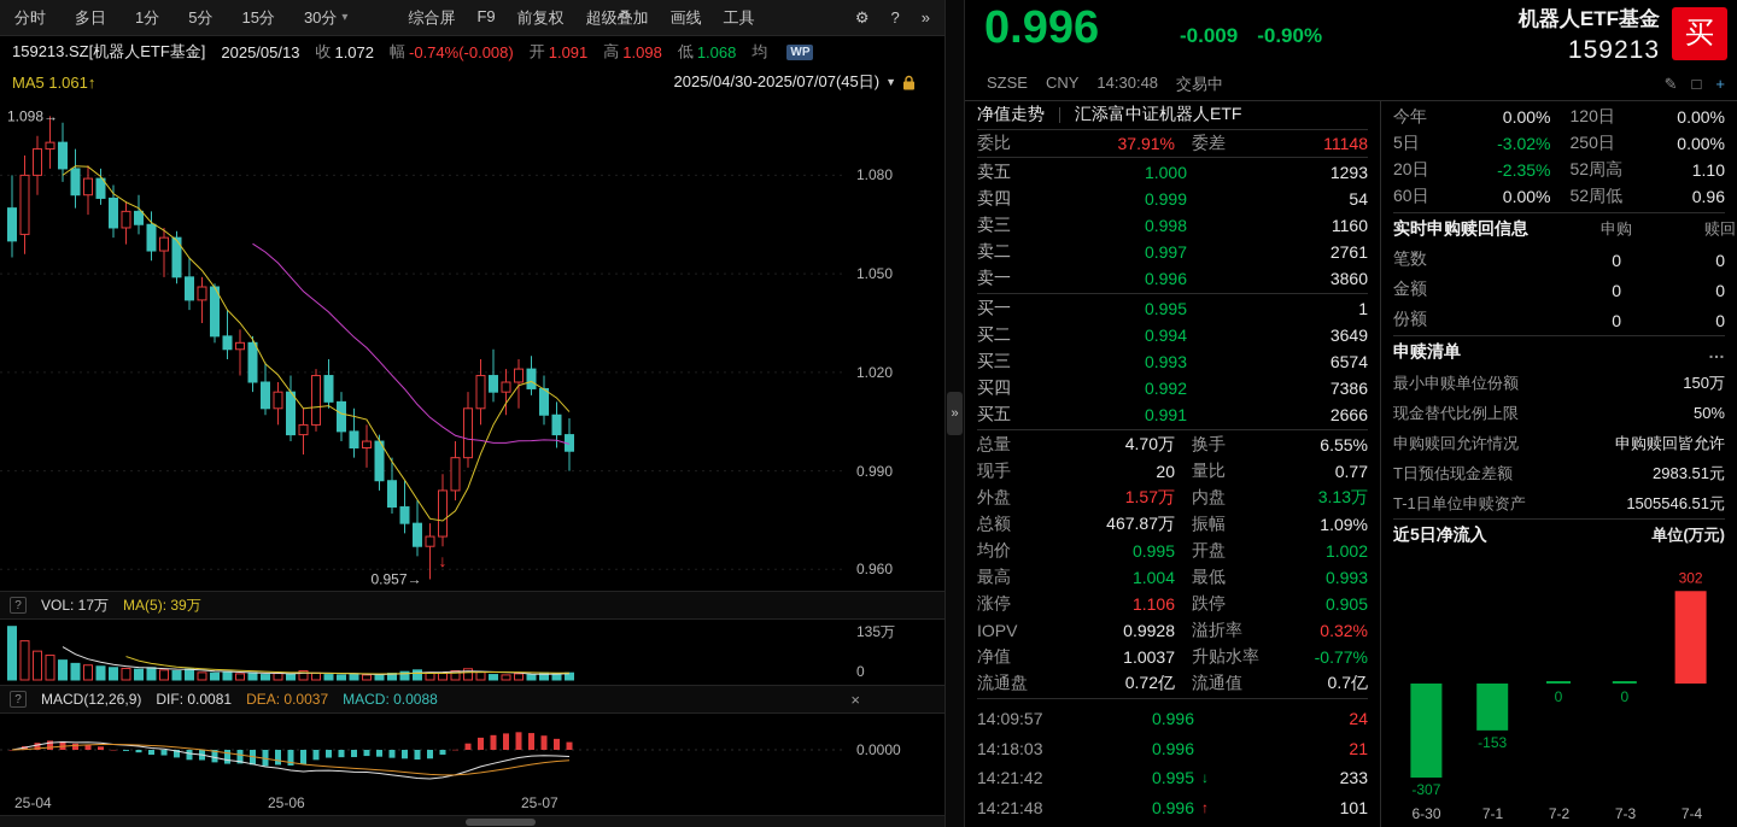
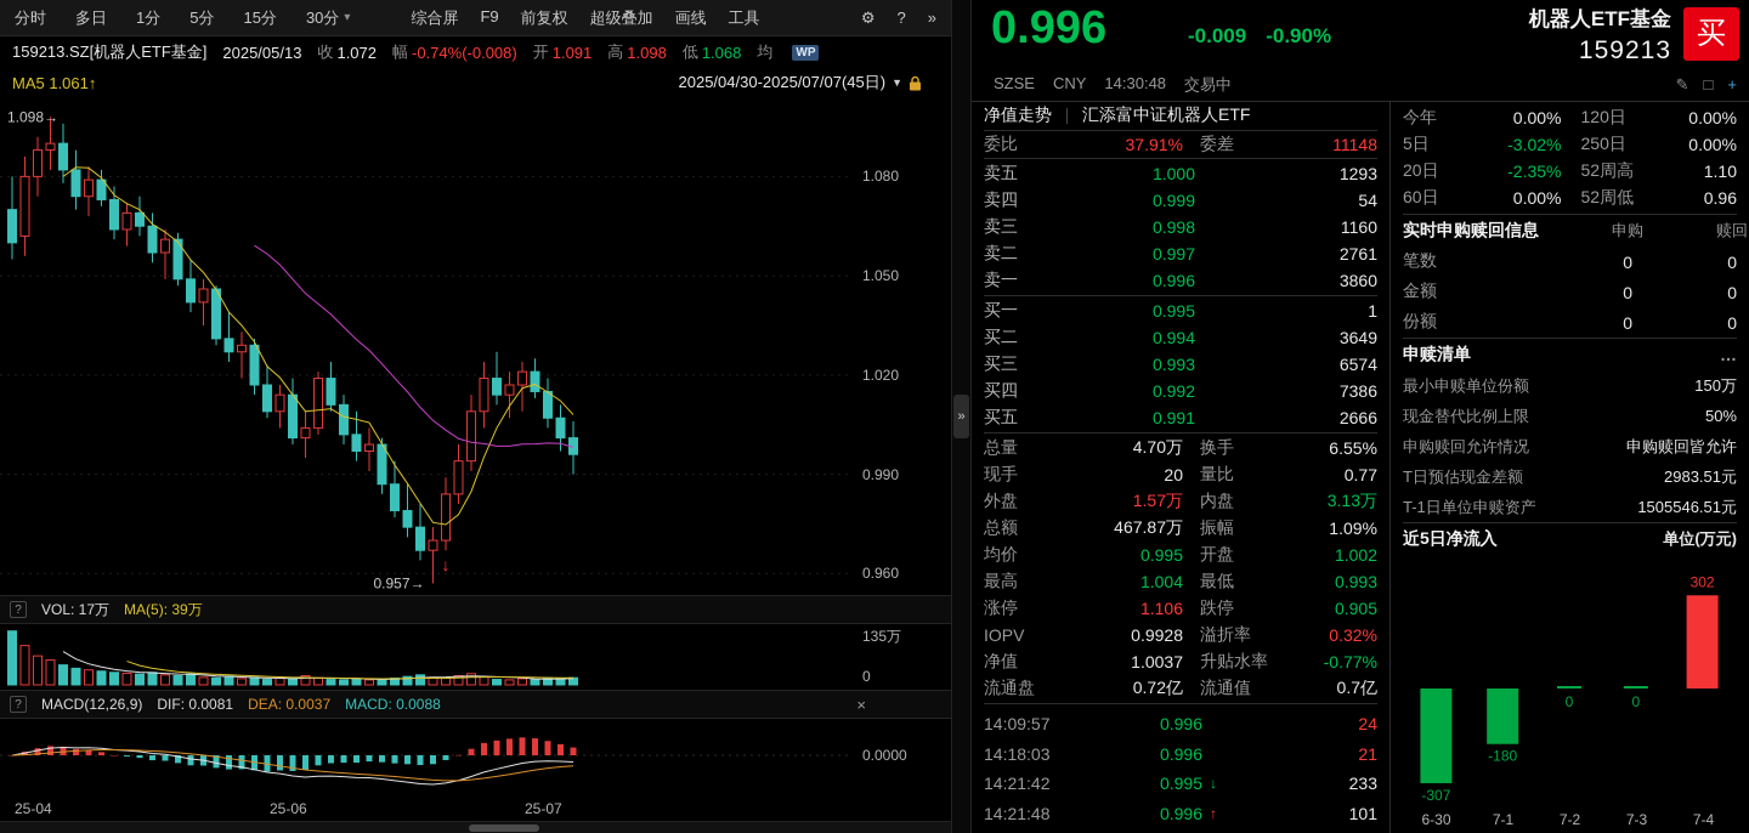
近5日净流入/7-1: -153 -> -180
